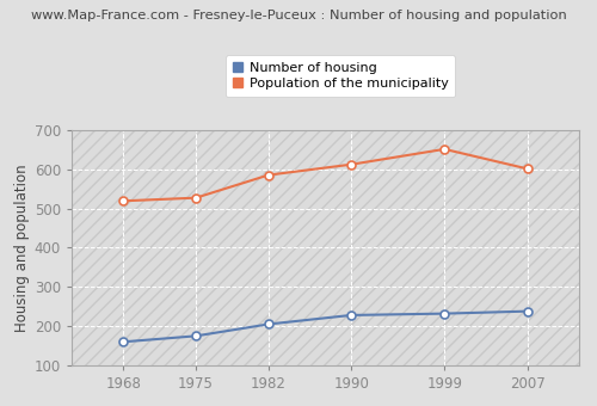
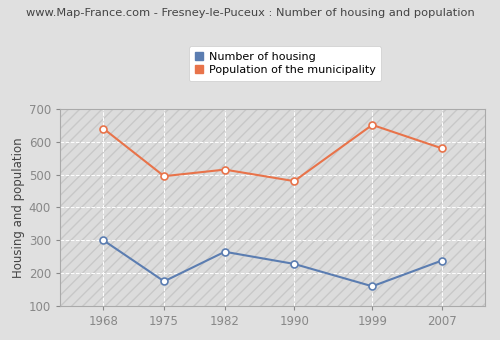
Number of housing/1968: 160 -> 300
Population of the municipality/1968: 519 -> 640
Population of the municipality/1975: 527 -> 495
Number of housing/1982: 205 -> 265
Population of the municipality/1982: 585 -> 515
Population of the municipality/1990: 612 -> 480
Number of housing/1999: 232 -> 160
Population of the municipality/2007: 601 -> 580
